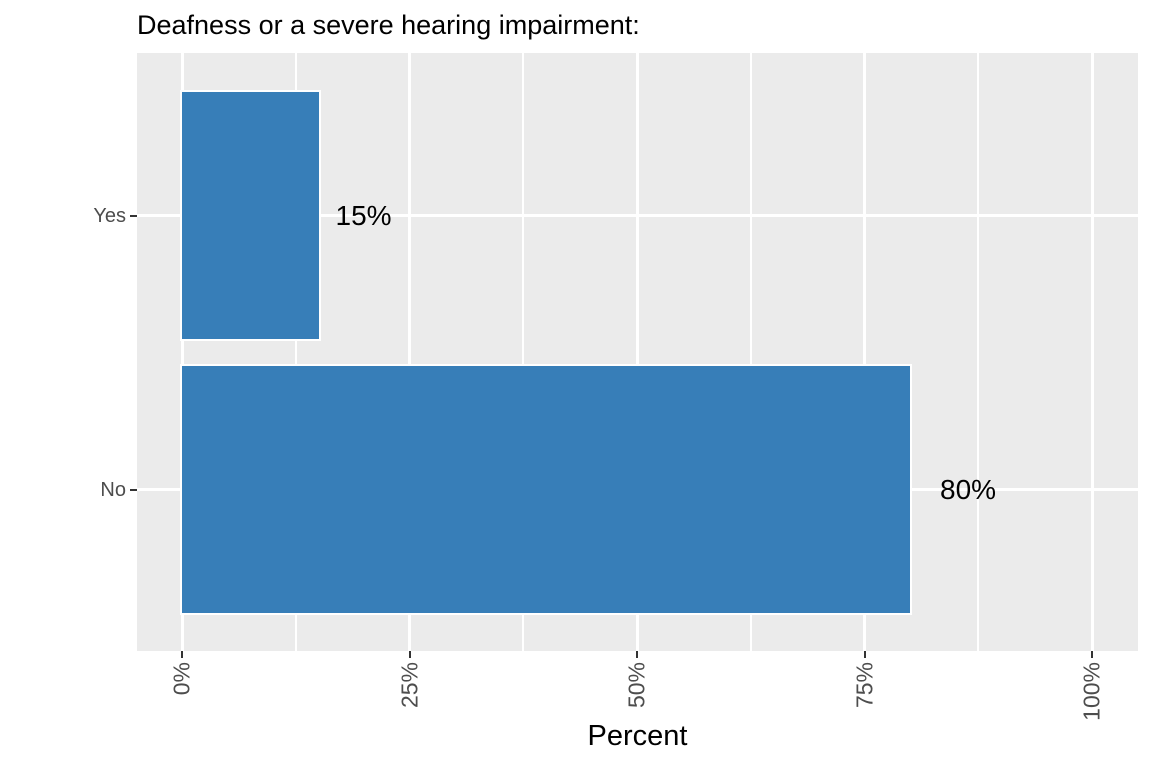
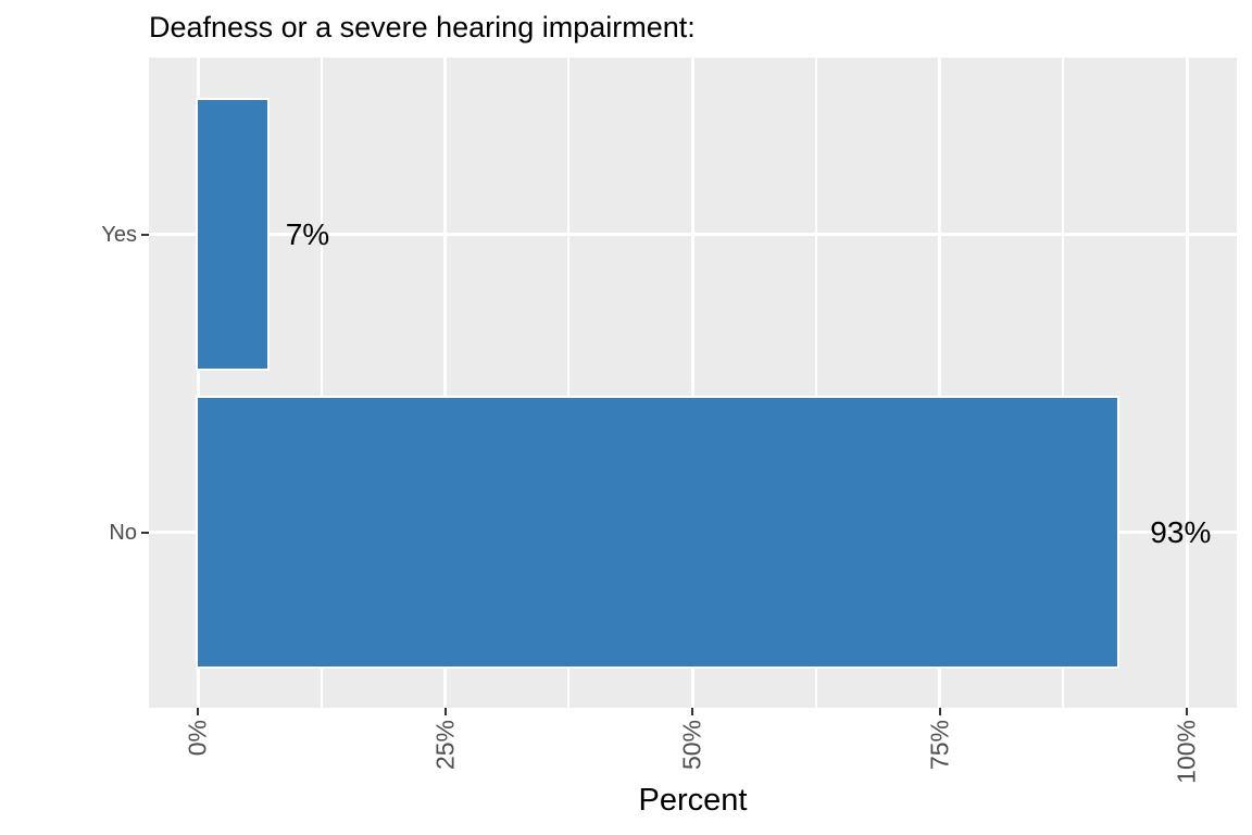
Yes: 15% -> 7%
No: 80% -> 93%
